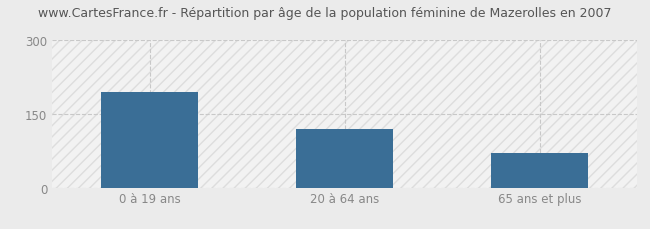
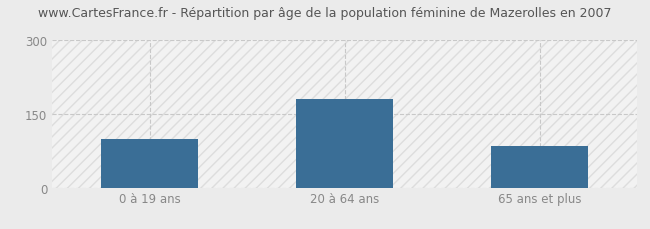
0 à 19 ans: 195 -> 100
20 à 64 ans: 120 -> 181
65 ans et plus: 70 -> 84
